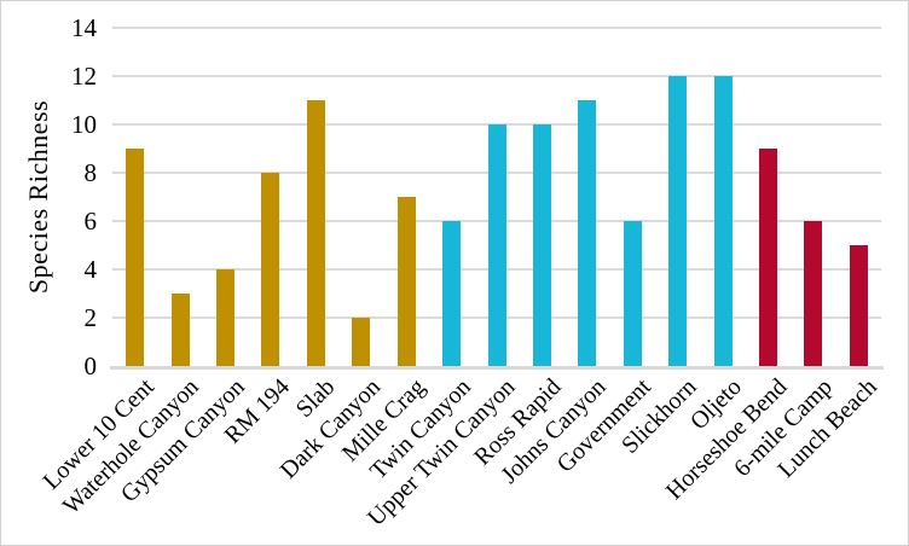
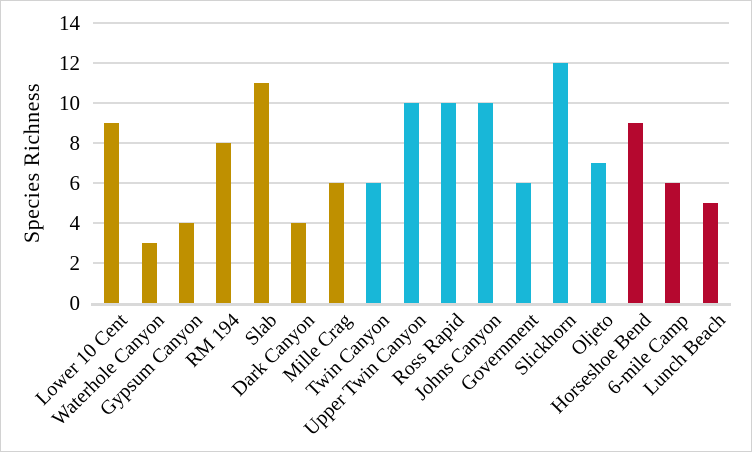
Dark Canyon: 2 -> 4
Mille Crag: 7 -> 6
Johns Canyon: 11 -> 10
Oljeto: 12 -> 7
